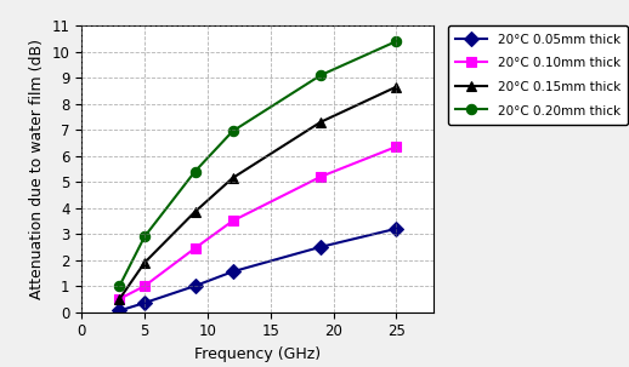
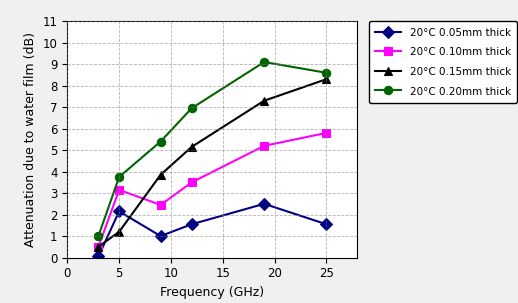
20°C 0.05mm thick/5: 0.35 -> 2.15
20°C 0.10mm thick/5: 1.00 -> 3.15
20°C 0.15mm thick/5: 1.90 -> 1.20
20°C 0.20mm thick/5: 2.90 -> 3.75
20°C 0.05mm thick/25: 3.20 -> 1.55
20°C 0.10mm thick/25: 6.35 -> 5.80
20°C 0.15mm thick/25: 8.65 -> 8.30
20°C 0.20mm thick/25: 10.40 -> 8.60
